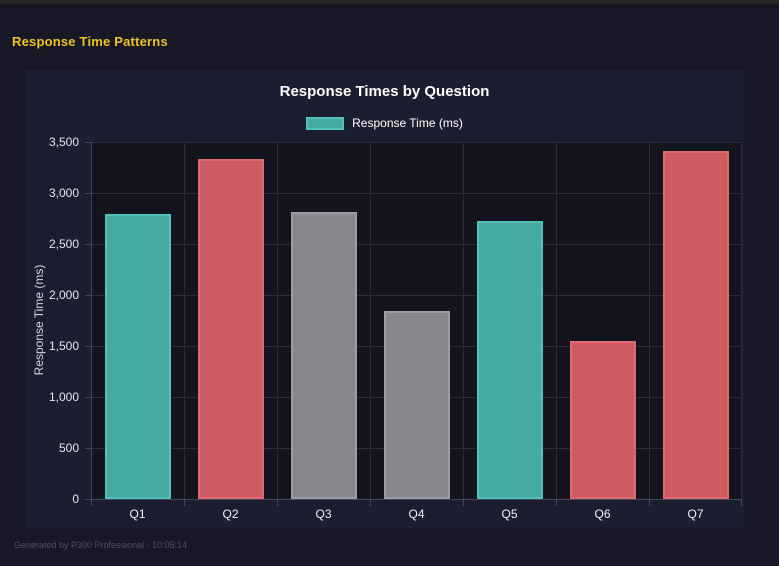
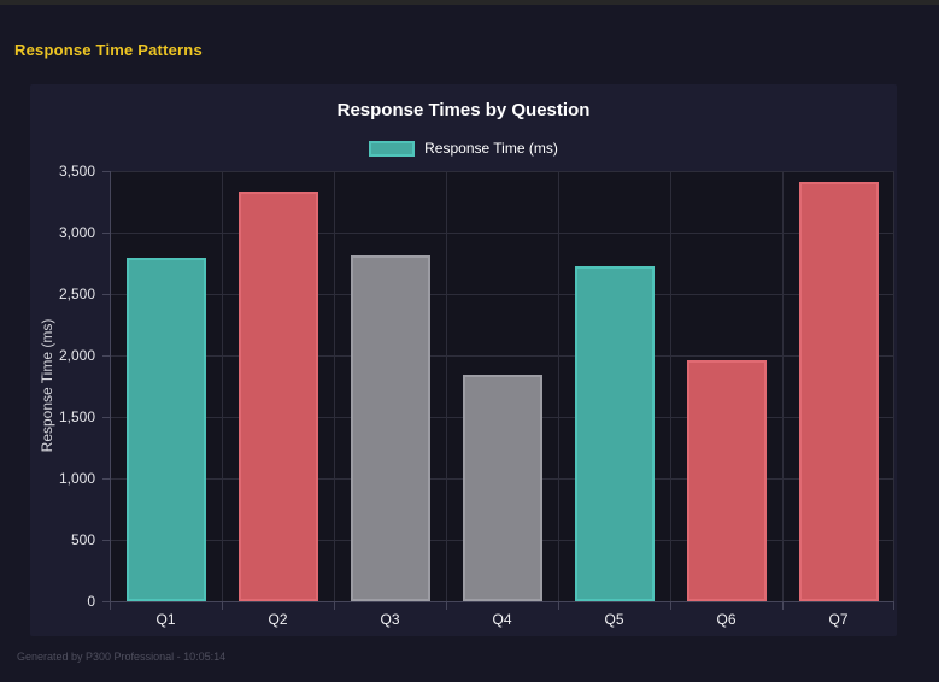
Q6: 1550 -> 1960
